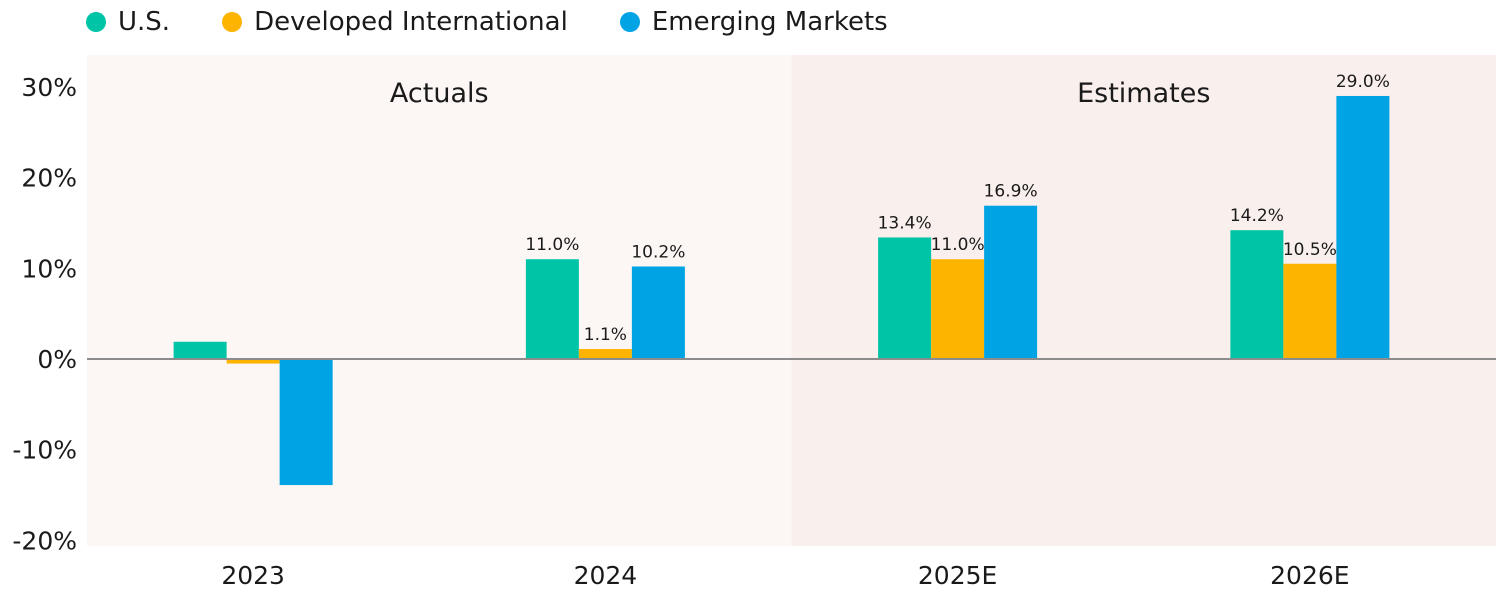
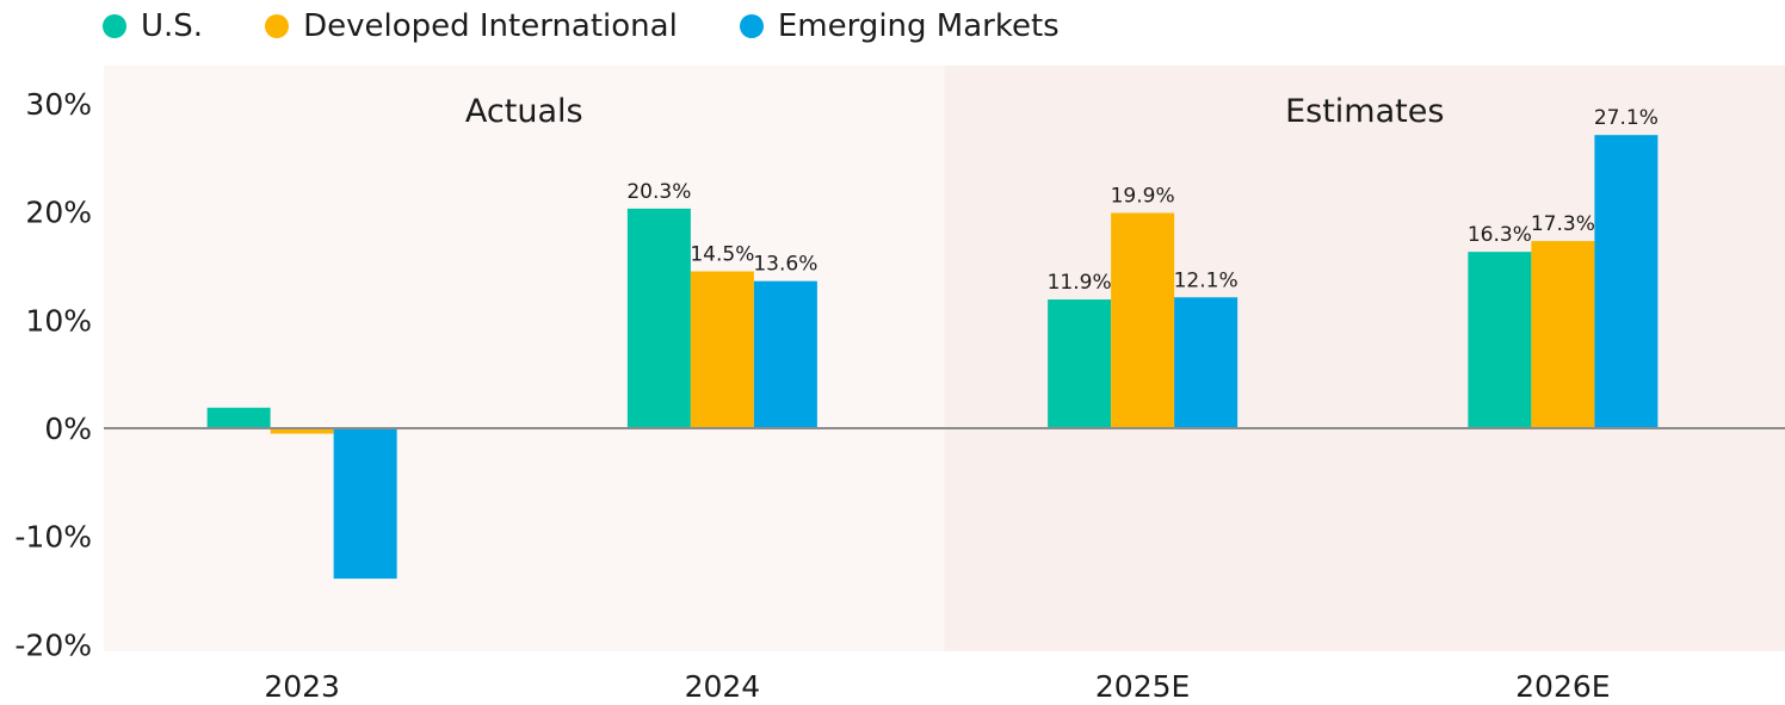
U.S./2024: 11.0% -> 20.3%
Developed International/2024: 1.1% -> 14.5%
Emerging Markets/2024: 10.2% -> 13.6%
U.S./2025E: 13.4% -> 11.9%
Developed International/2025E: 11.0% -> 19.9%
Emerging Markets/2025E: 16.9% -> 12.1%
U.S./2026E: 14.2% -> 16.3%
Developed International/2026E: 10.5% -> 17.3%
Emerging Markets/2026E: 29.0% -> 27.1%
